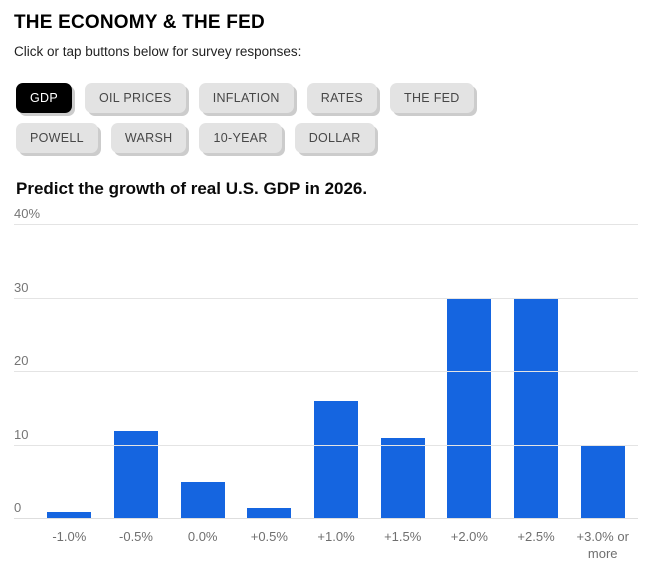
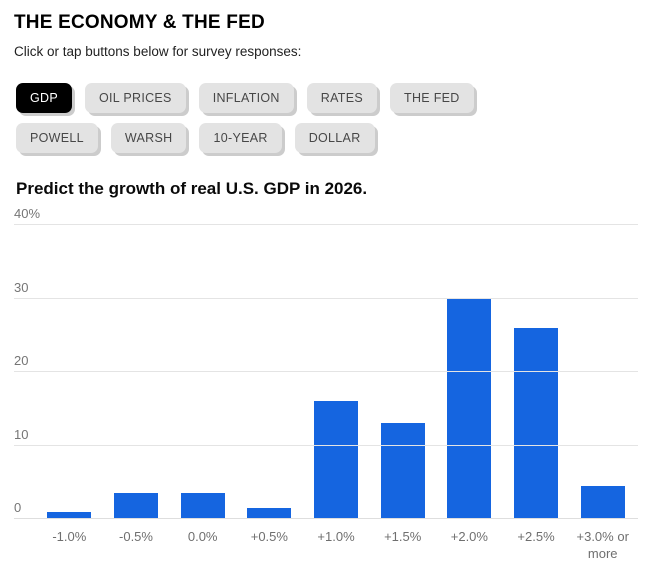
-0.5%: 12% -> 4%
0.0%: 5% -> 4%
+1.5%: 11% -> 13%
+2.5%: 30% -> 26%
+3.0% or more: 10% -> 4%
